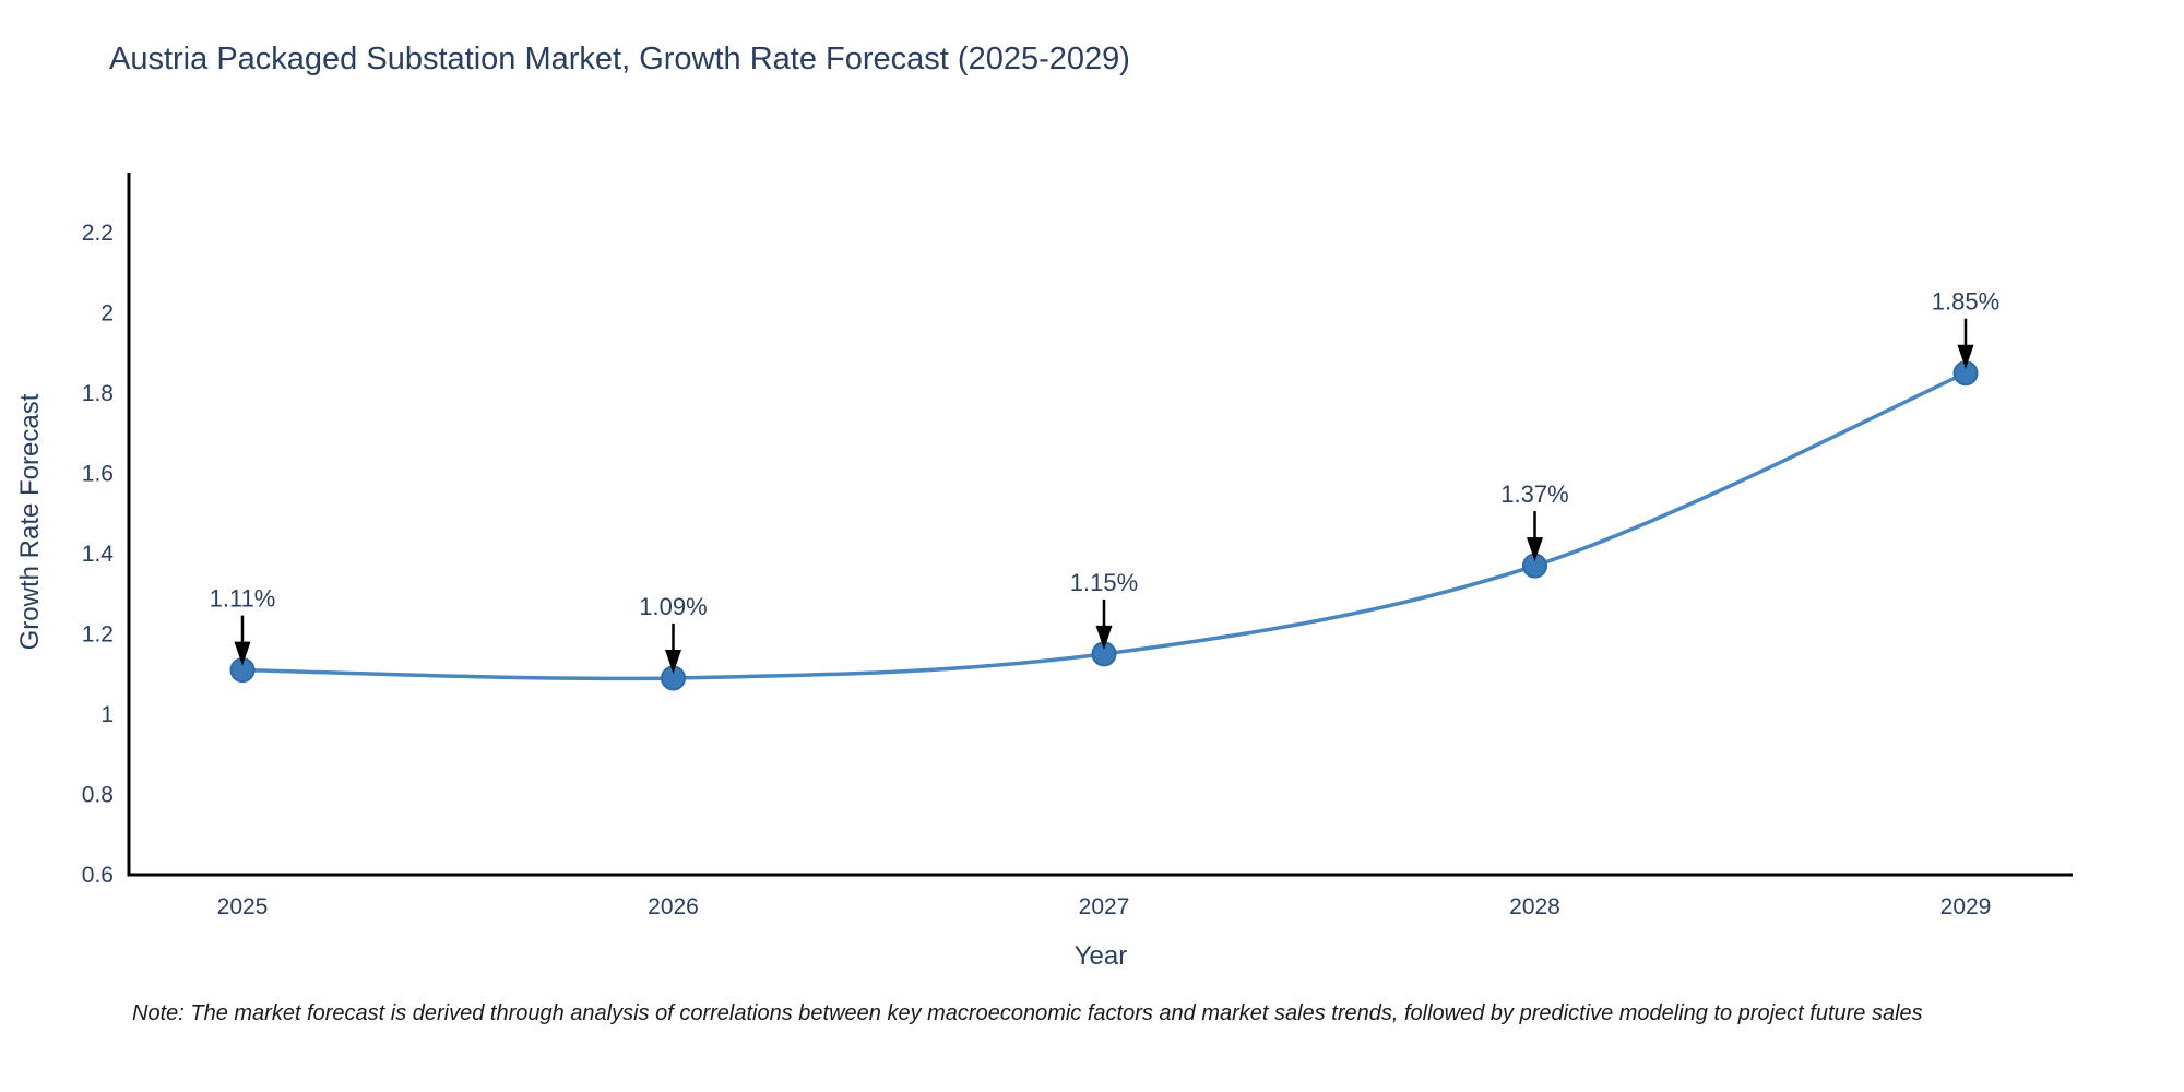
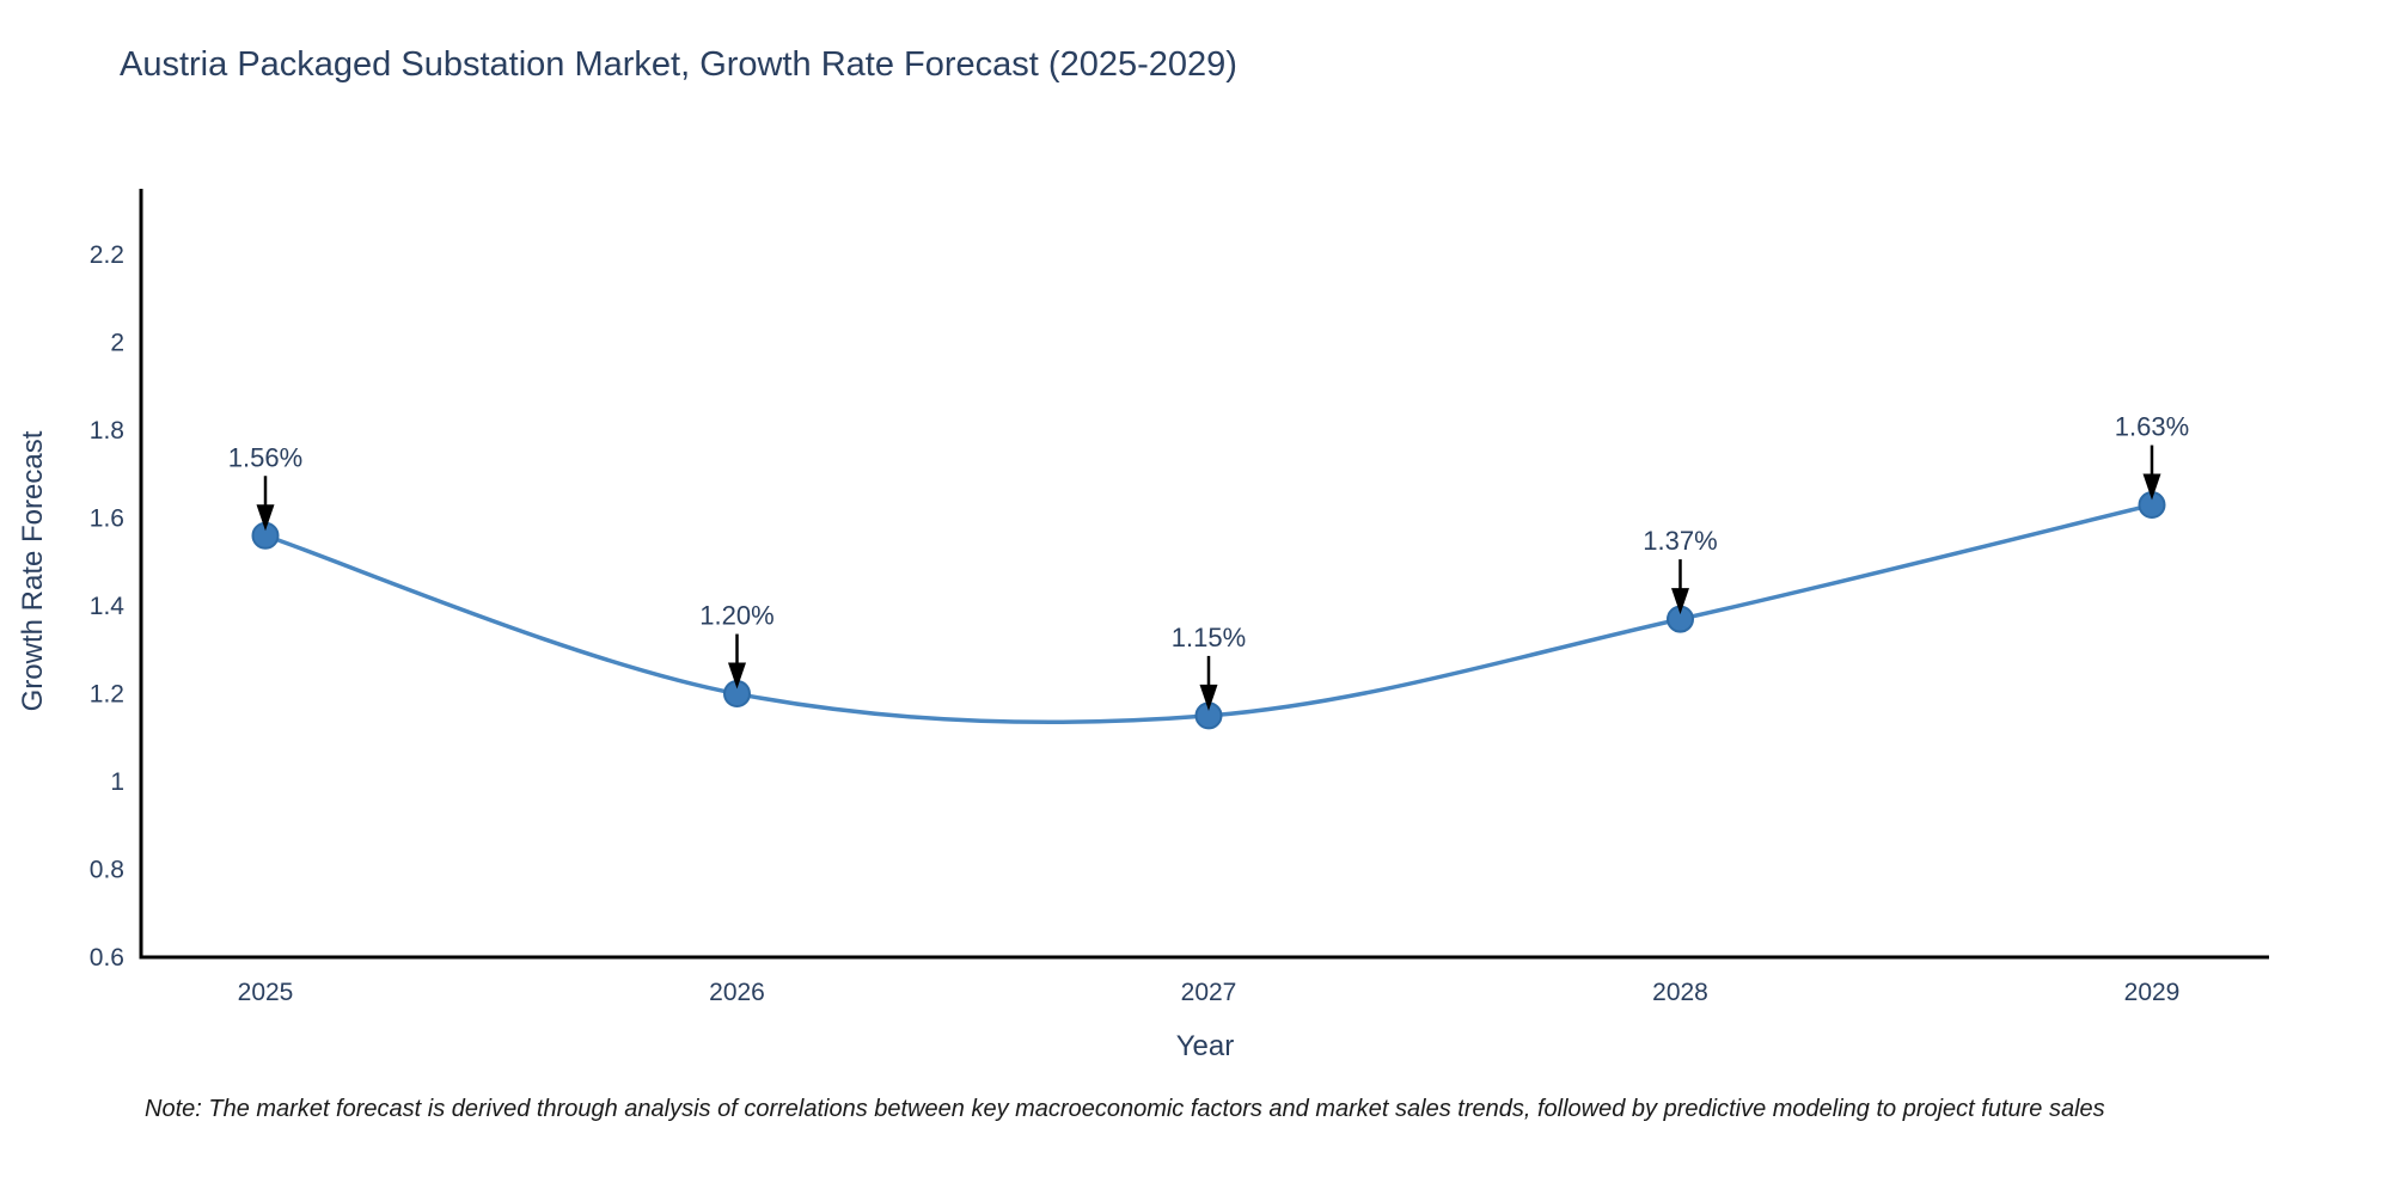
2025: 1.11% -> 1.56%
2026: 1.09% -> 1.20%
2029: 1.85% -> 1.63%
